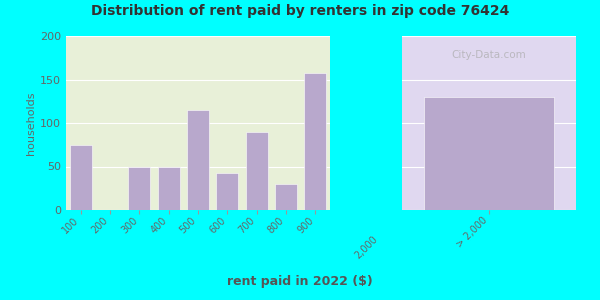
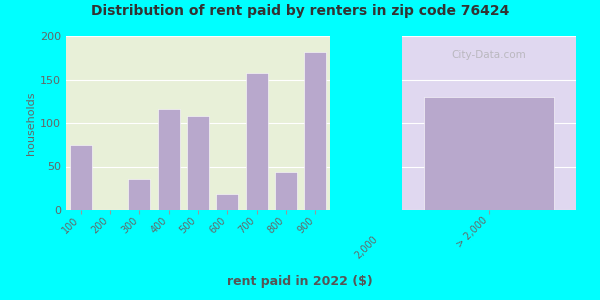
300: 50 -> 36
400: 50 -> 116
500: 115 -> 108
600: 42 -> 18
700: 90 -> 158
800: 30 -> 44
900: 158 -> 182
